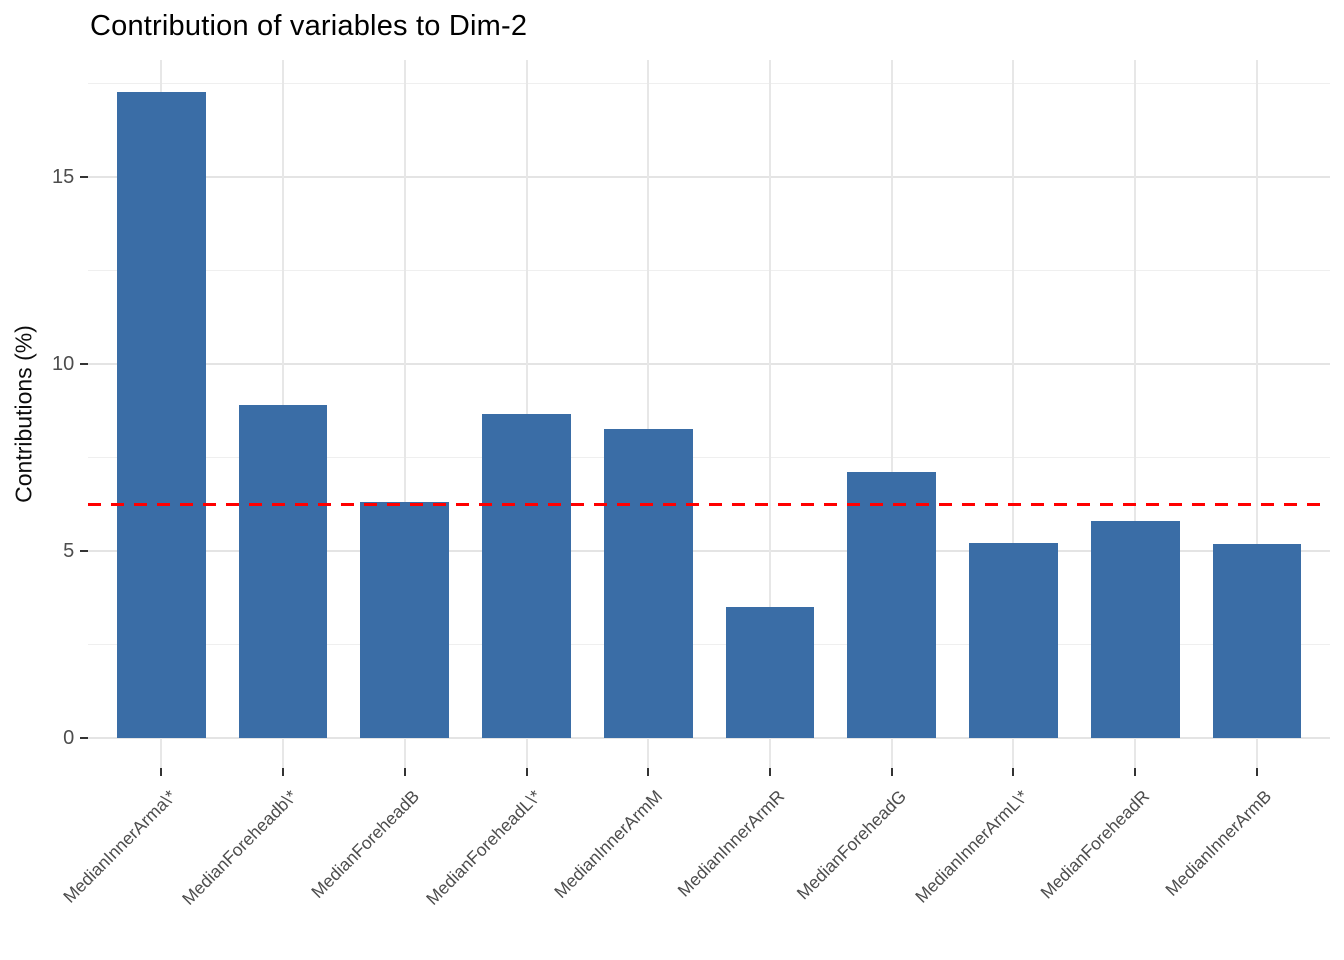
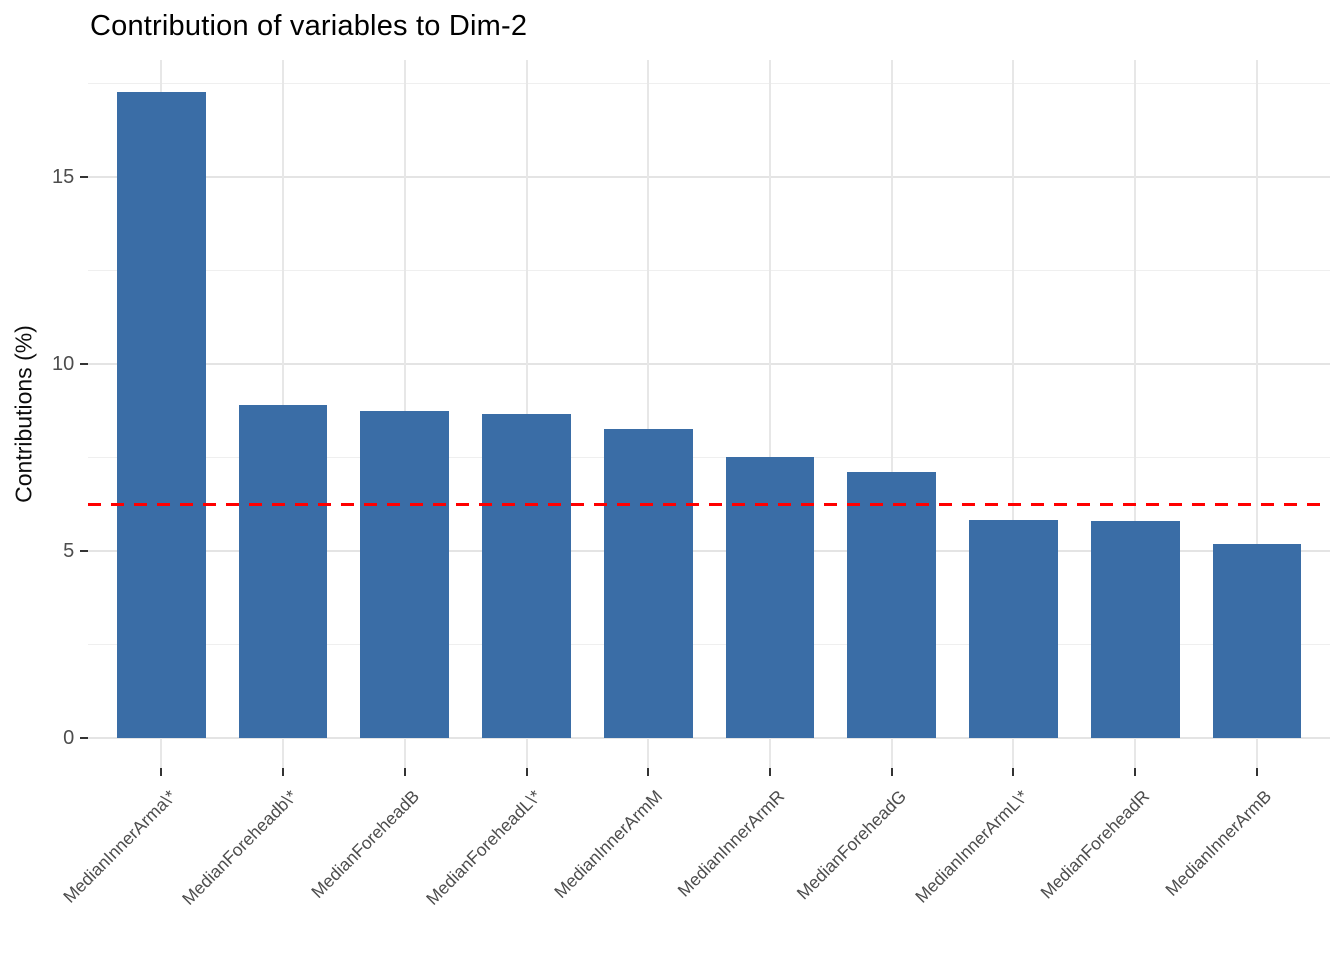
MedianForeheadB: 6.3 -> 8.7
MedianInnerArmR: 3.5 -> 7.5
MedianInnerArmL\*: 5.2 -> 5.8
